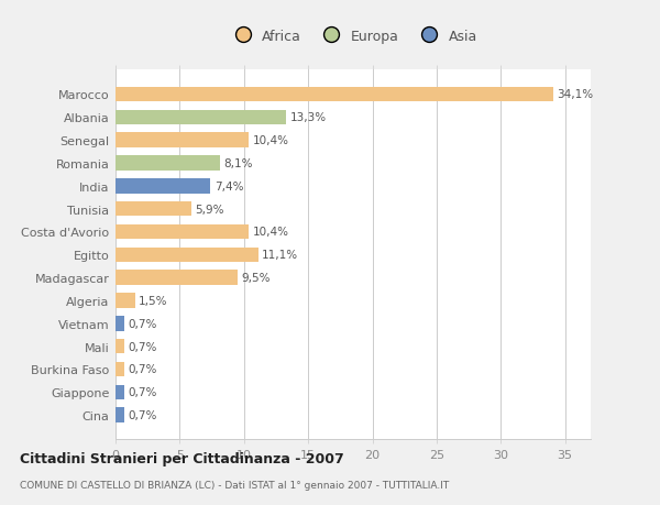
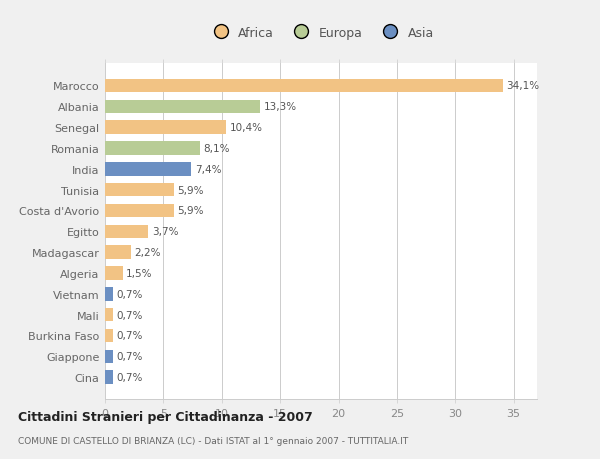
Costa d'Avorio: 10,4% -> 5,9%
Egitto: 11,1% -> 3,7%
Madagascar: 9,5% -> 2,2%
